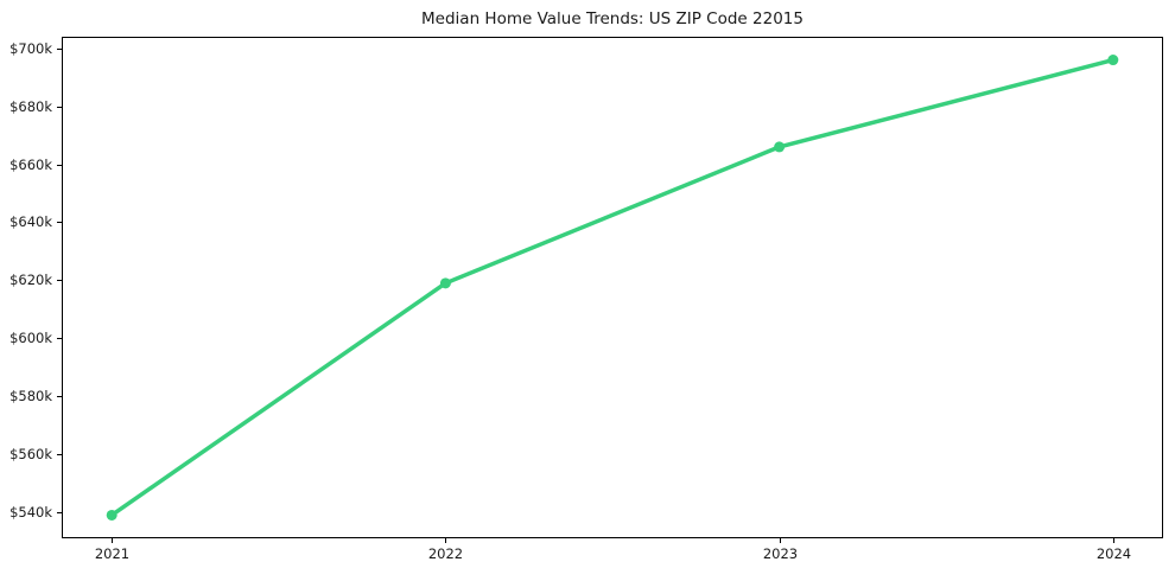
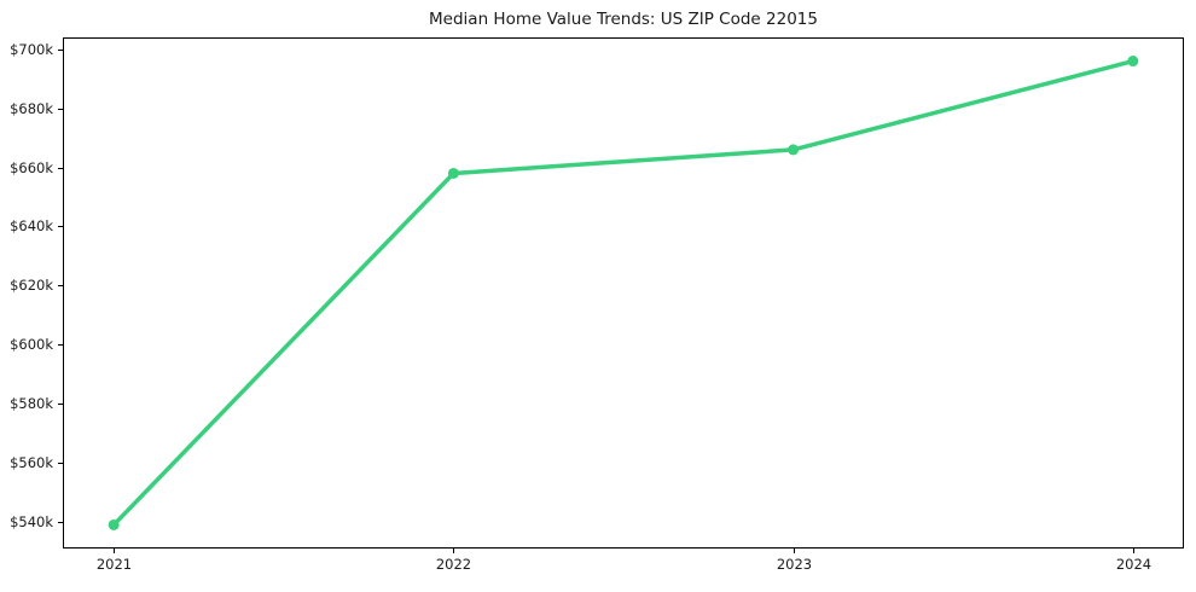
2022: $619k -> $658k
